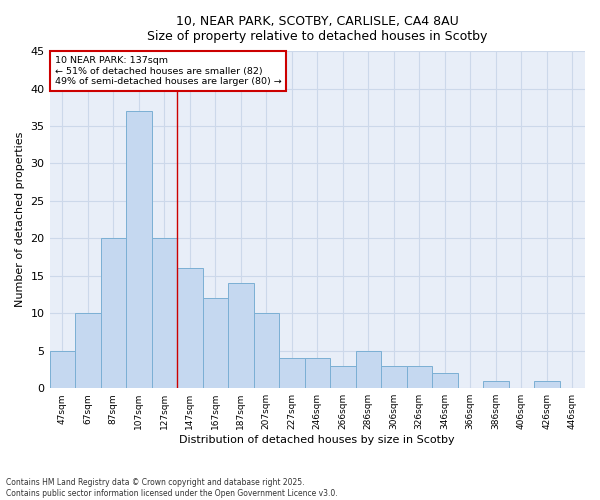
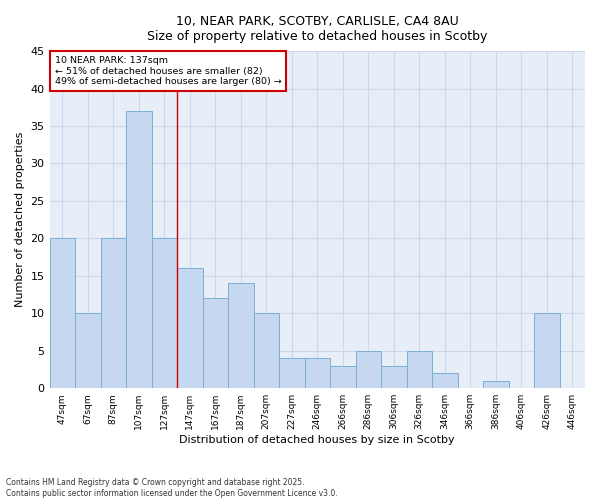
47sqm: 5 -> 20
326sqm: 3 -> 5
426sqm: 1 -> 10
